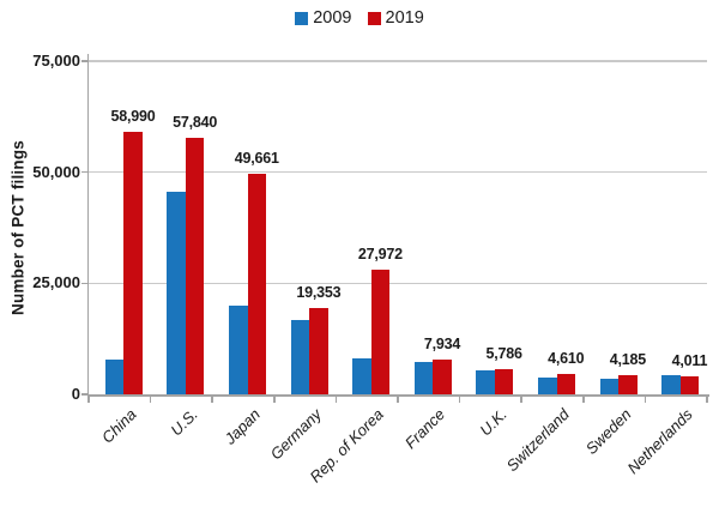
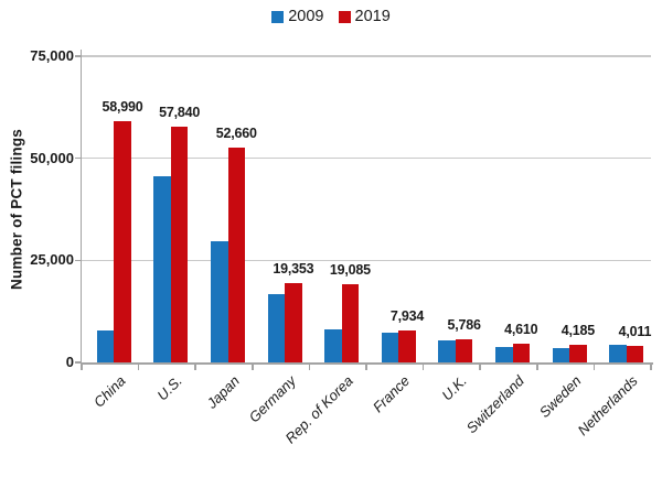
2009/Japan: 20000 -> 30000
2019/Japan: 49,661 -> 52,660
2019/Rep. of Korea: 27,972 -> 19,085
